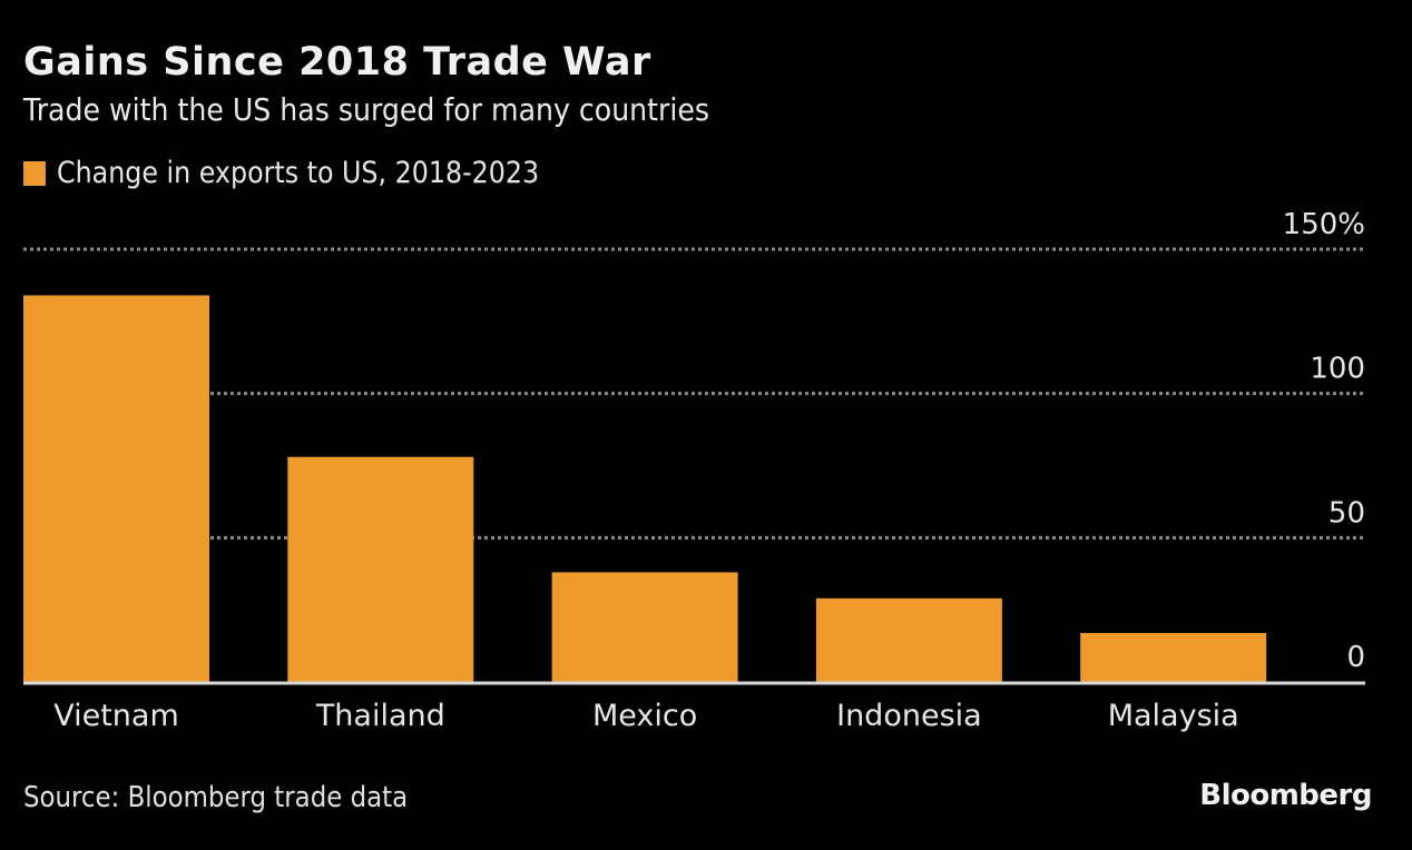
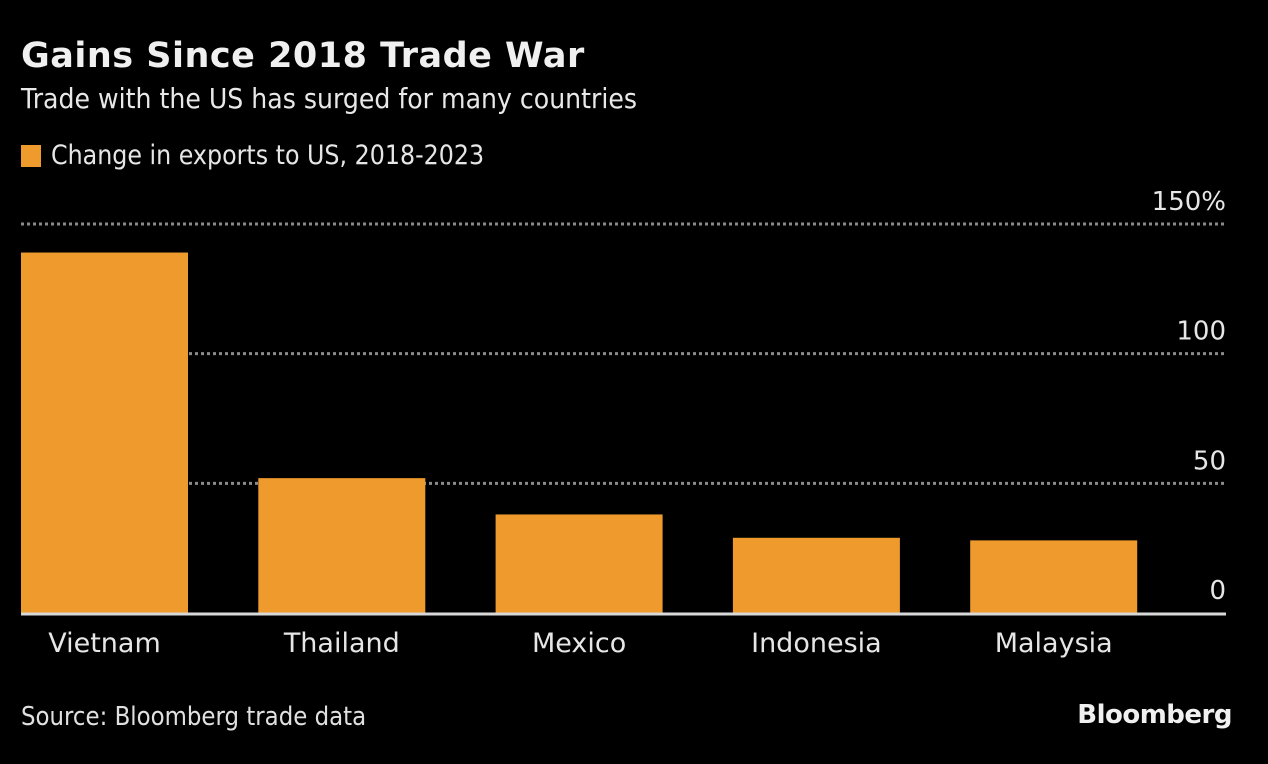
Vietnam: 134% -> 139%
Thailand: 78% -> 52%
Malaysia: 17% -> 28%
